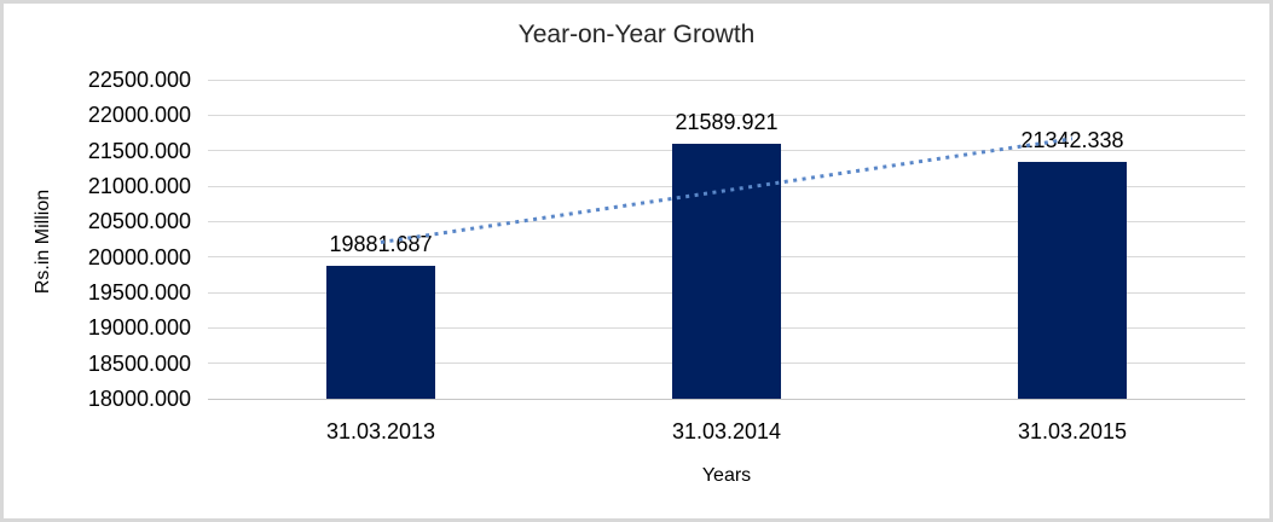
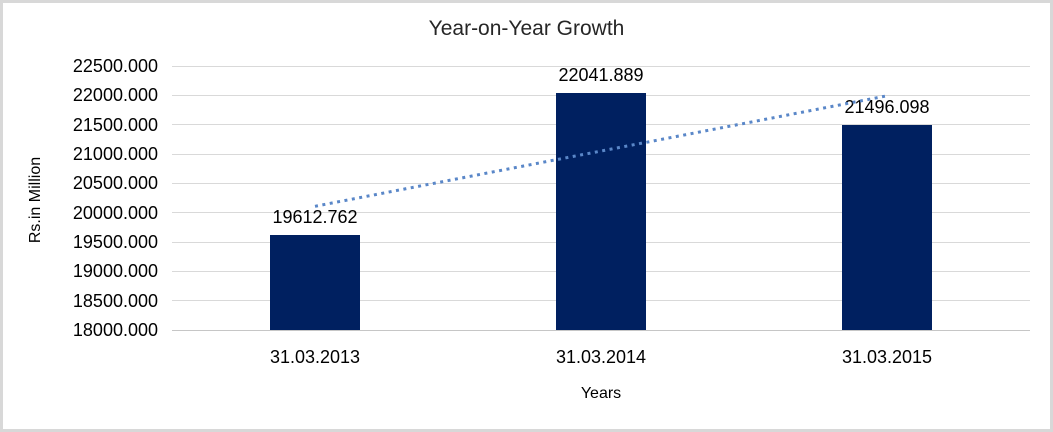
31.03.2013: 19881.687 -> 19612.762
31.03.2014: 21589.921 -> 22041.889
31.03.2015: 21342.338 -> 21496.098
